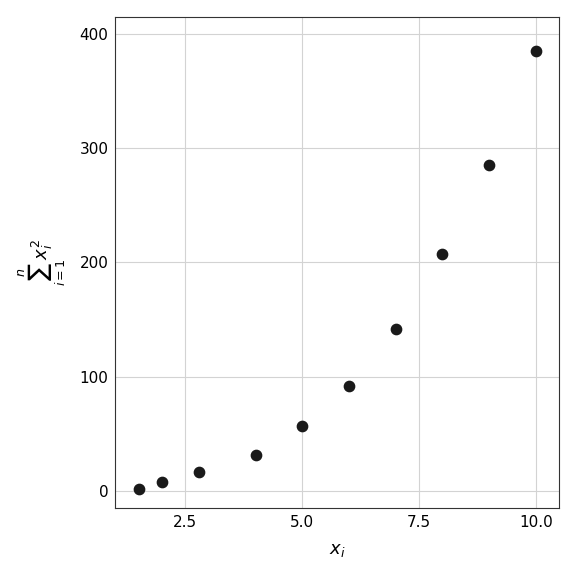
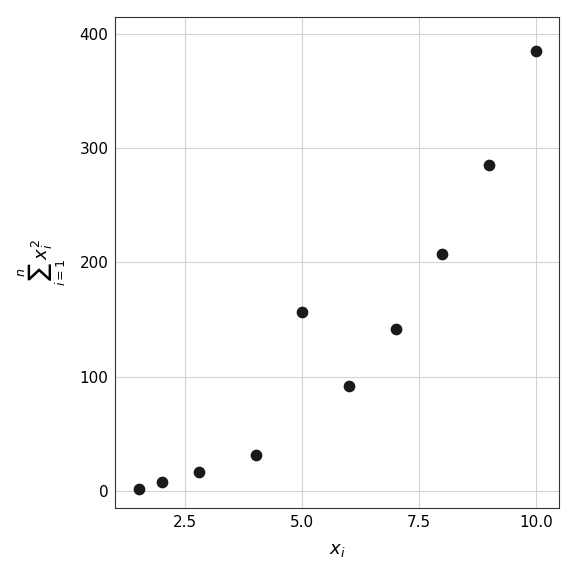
5.0: 57 -> 157
